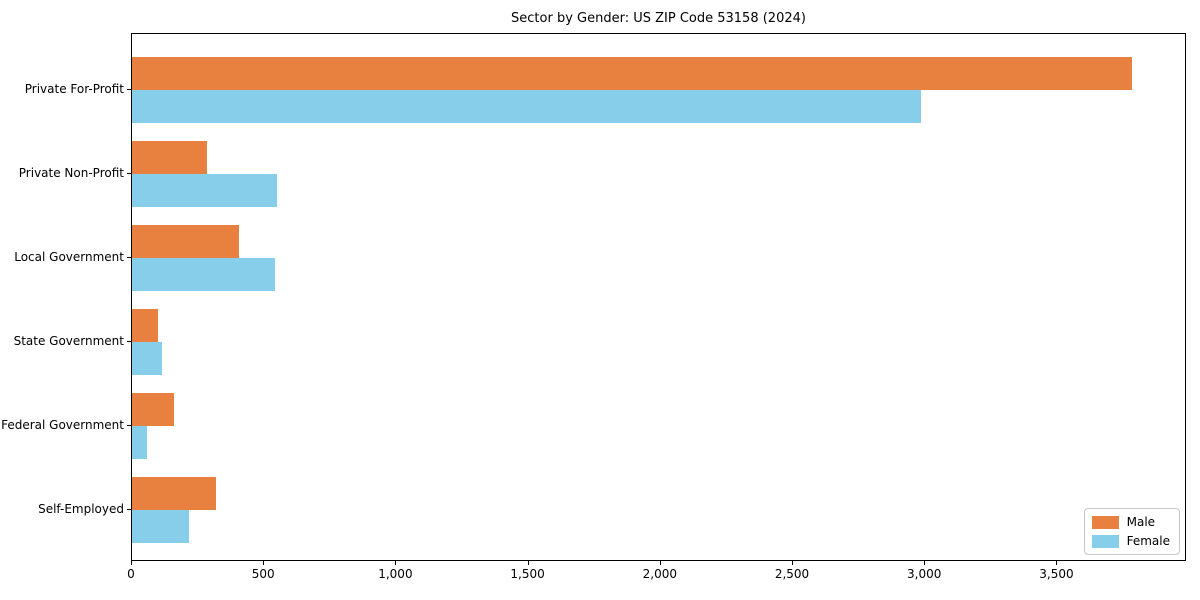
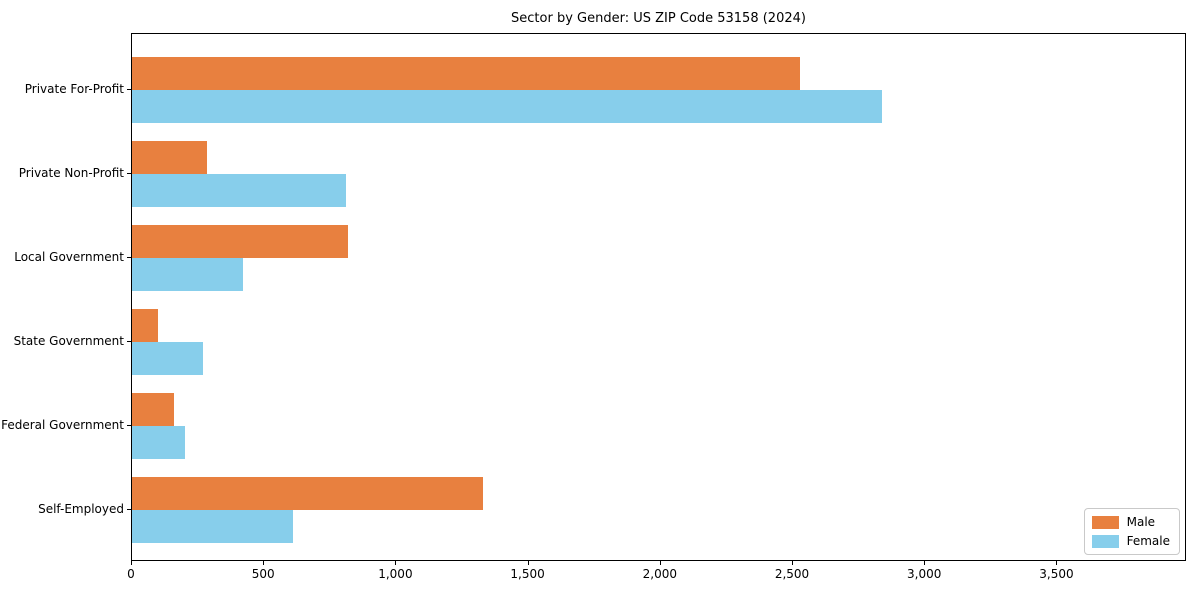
Male/Private For-Profit: 3790 -> 2530
Female/Private For-Profit: 2990 -> 2840
Female/Private Non-Profit: 550 -> 810
Male/Local Government: 400 -> 820
Female/Local Government: 540 -> 420
Female/State Government: 120 -> 270
Female/Federal Government: 60 -> 200
Male/Self-Employed: 320 -> 1330
Female/Self-Employed: 220 -> 610
